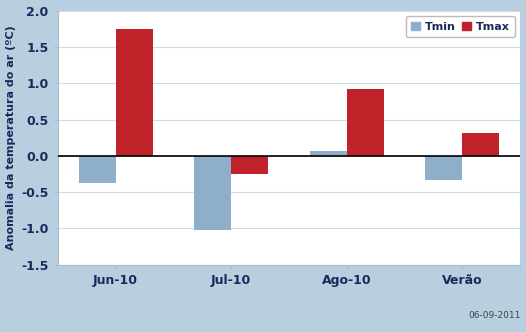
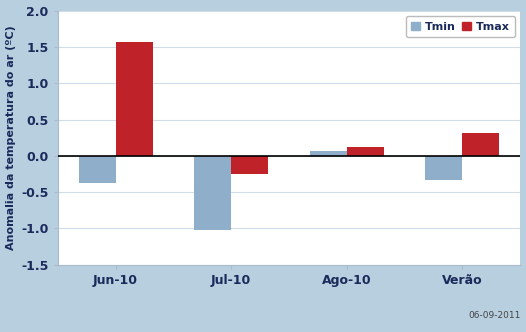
Tmax/Jun-10: 1.74 -> 1.57
Tmax/Ago-10: 0.92 -> 0.12
